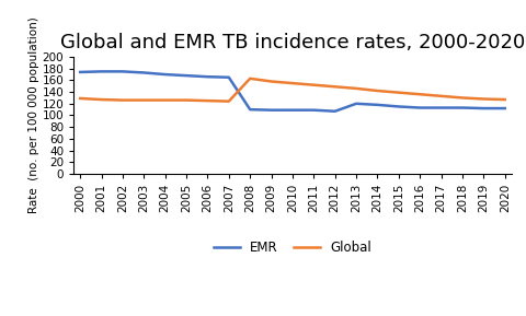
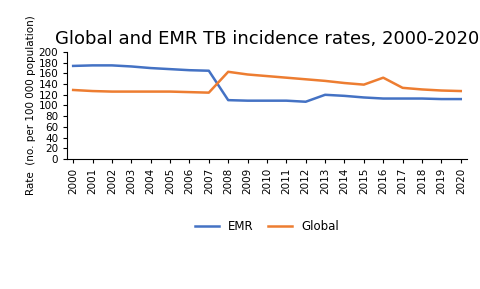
Global/2016: 136 -> 152
